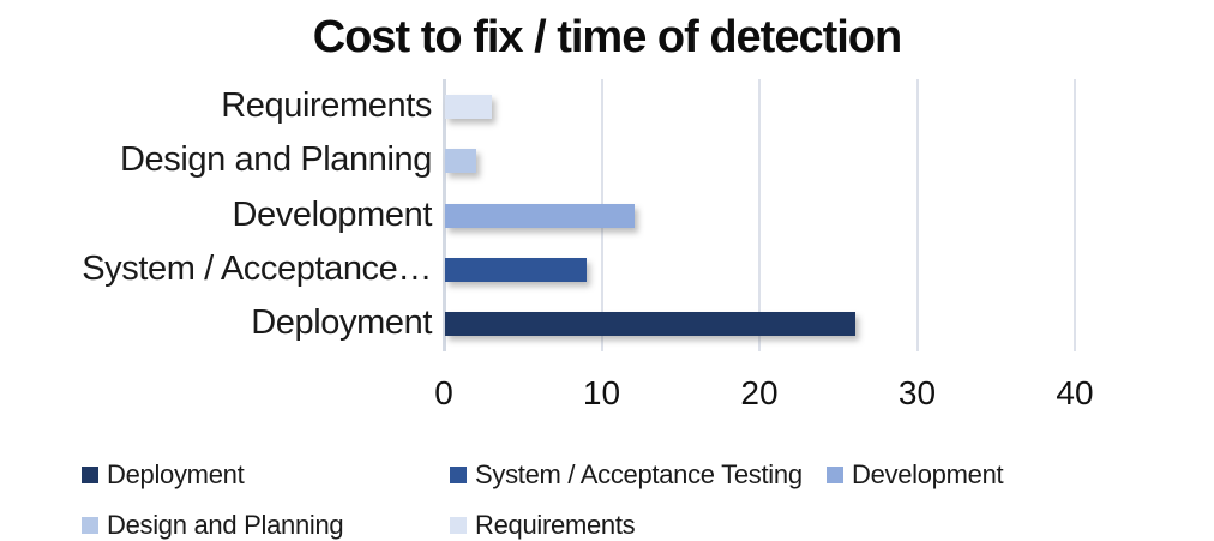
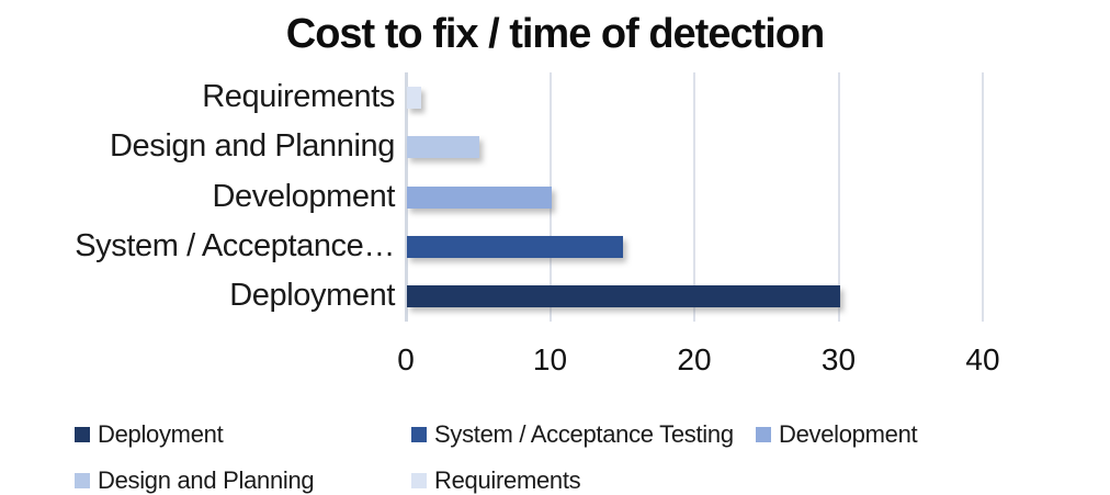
Requirements: 3 -> 1
Design and Planning: 2 -> 5
Development: 12 -> 10
System / Acceptance…: 9 -> 15
Deployment: 26 -> 30
